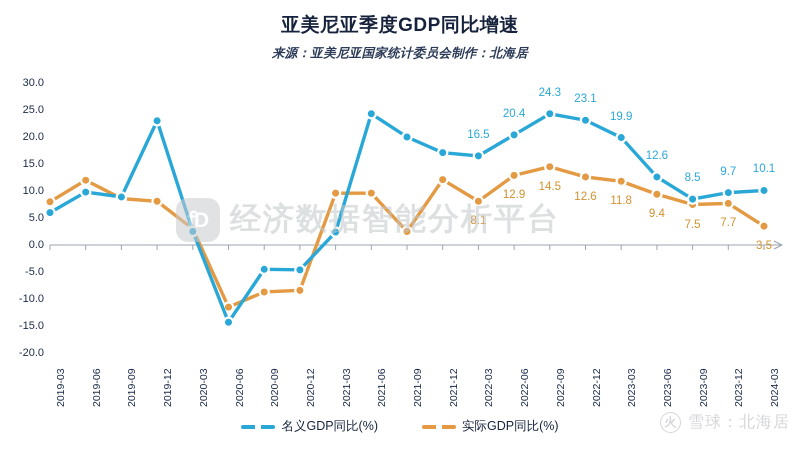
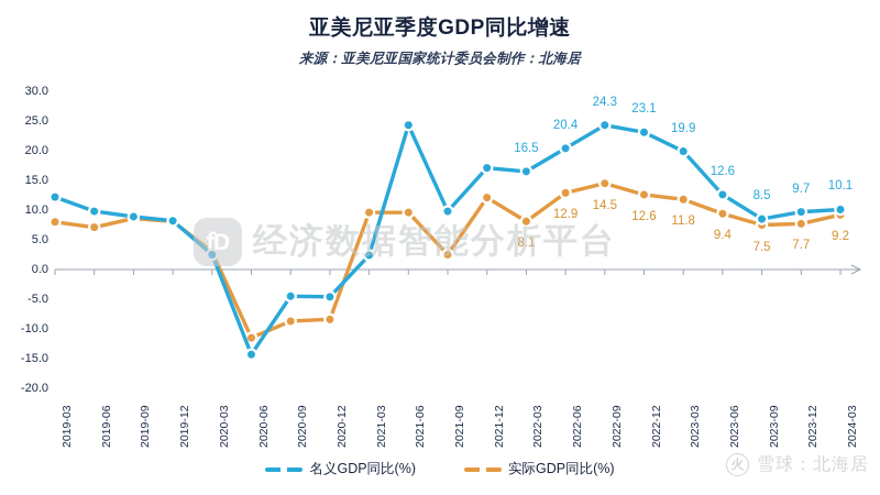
名义GDP同比(%)/2019-03: 6 -> 12
实际GDP同比(%)/2019-06: 12 -> 7
名义GDP同比(%)/2019-12: 23 -> 8
名义GDP同比(%)/2021-09: 20 -> 10
实际GDP同比(%)/2024-03: 3.5 -> 9.2
